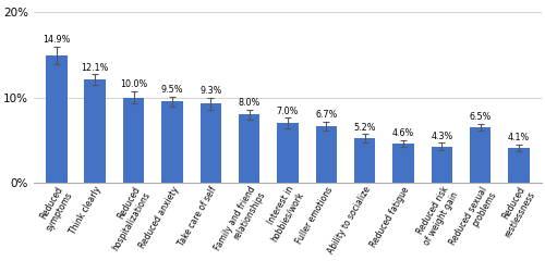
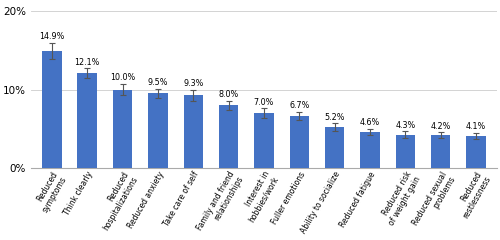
Reduced sexual problems: 6.5% -> 4.2%
